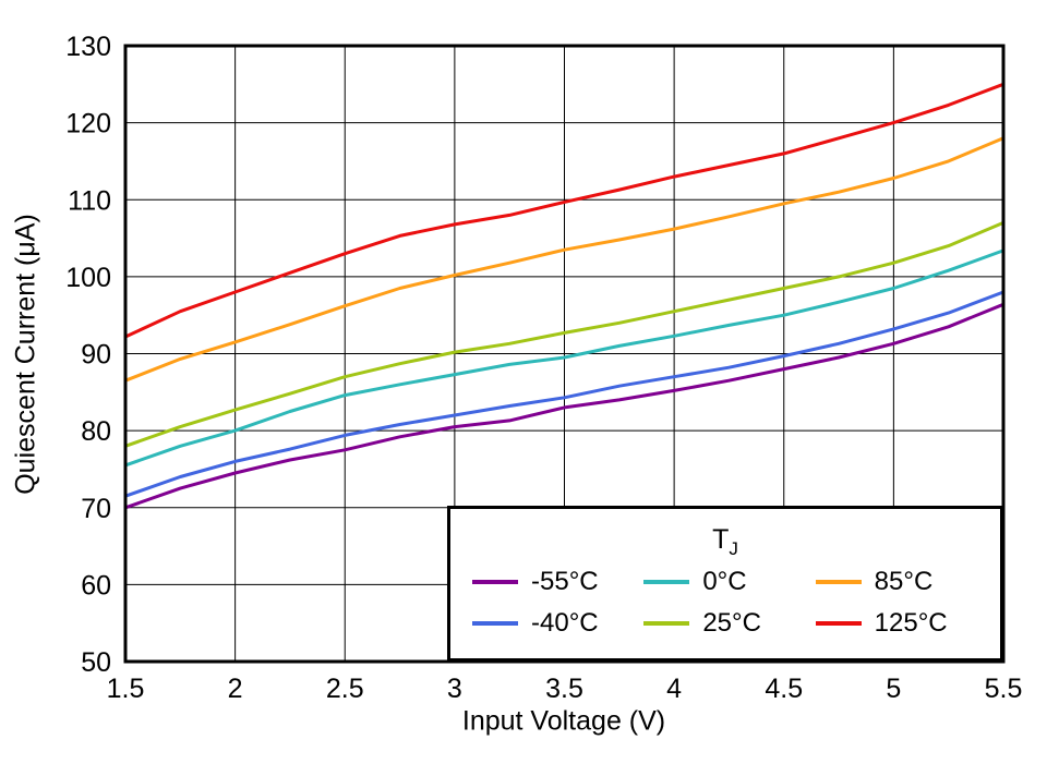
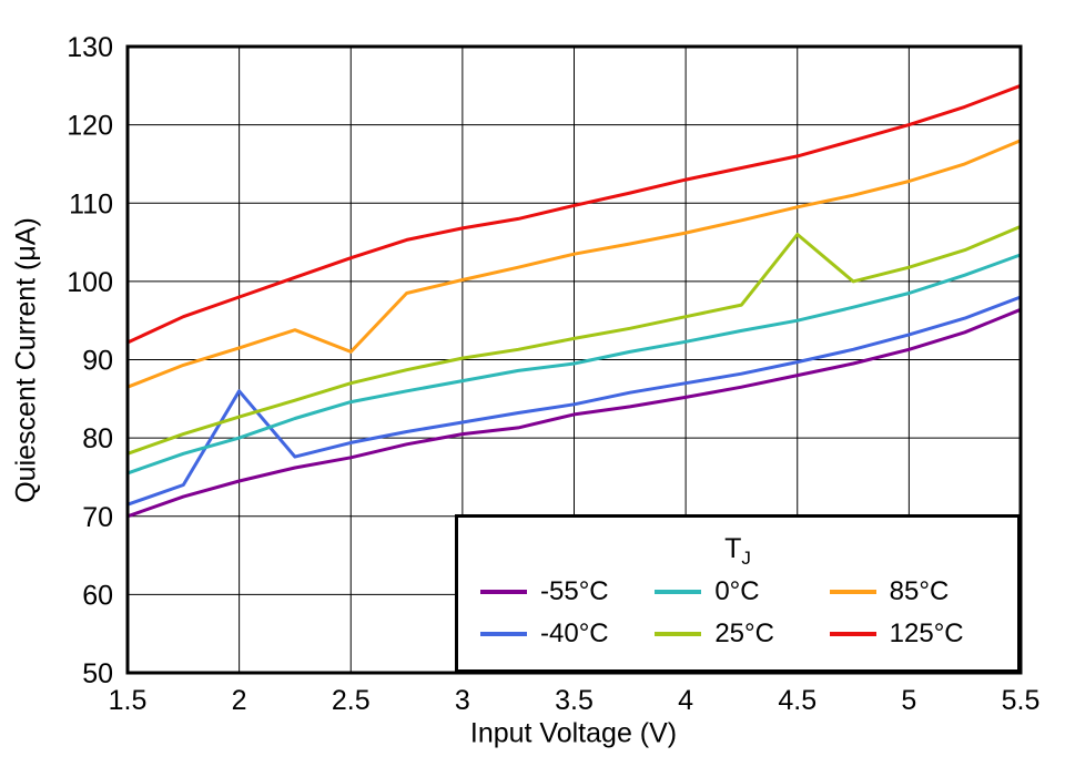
-40°C/2: 76 -> 86
85°C/2.5: 96 -> 91
25°C/4.5: 98 -> 106
